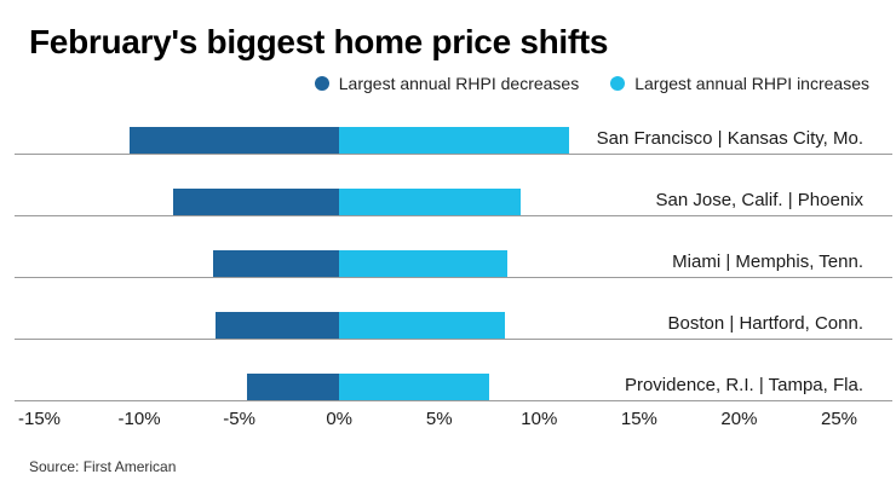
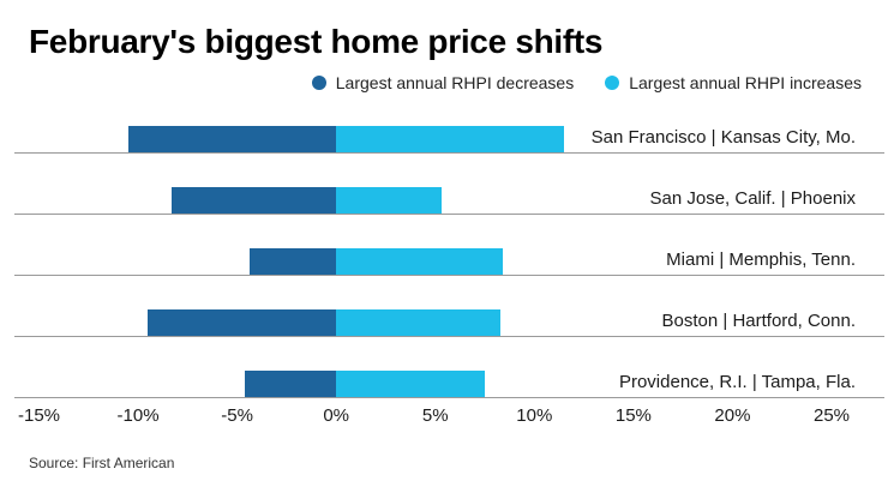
Largest annual RHPI increases/San Jose, Calif. | Phoenix: 9.1% -> 5.3%
Largest annual RHPI decreases/Miami | Memphis, Tenn.: -6.3% -> -4.4%
Largest annual RHPI decreases/Boston | Hartford, Conn.: -6.2% -> -9.5%
